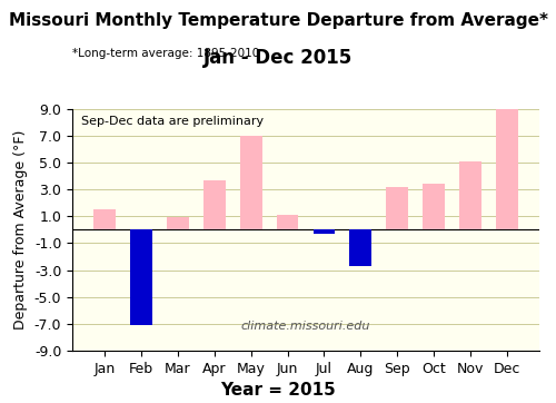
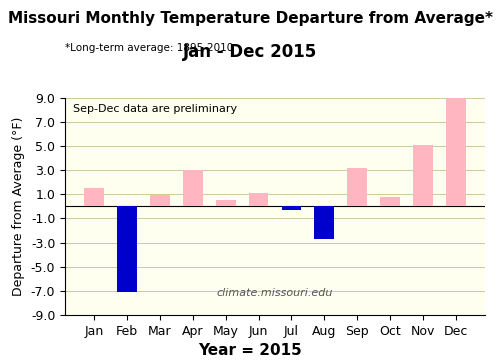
Apr: 3.7 -> 3.0
May: 7.0 -> 0.5
Oct: 3.4 -> 0.8
